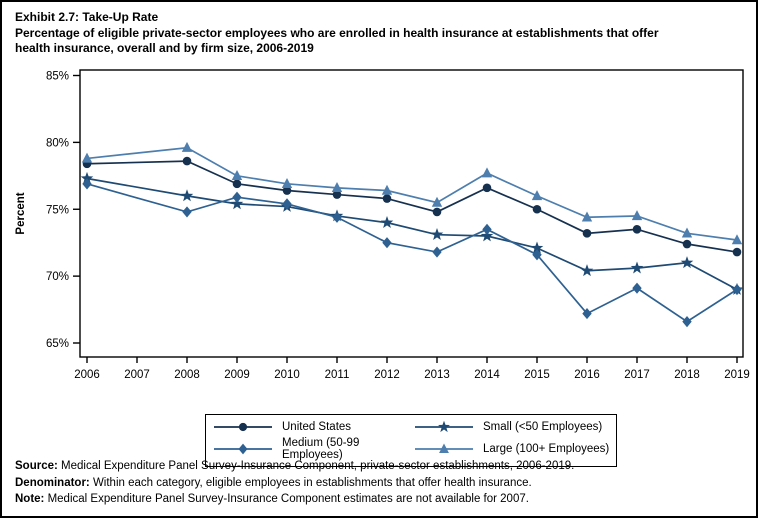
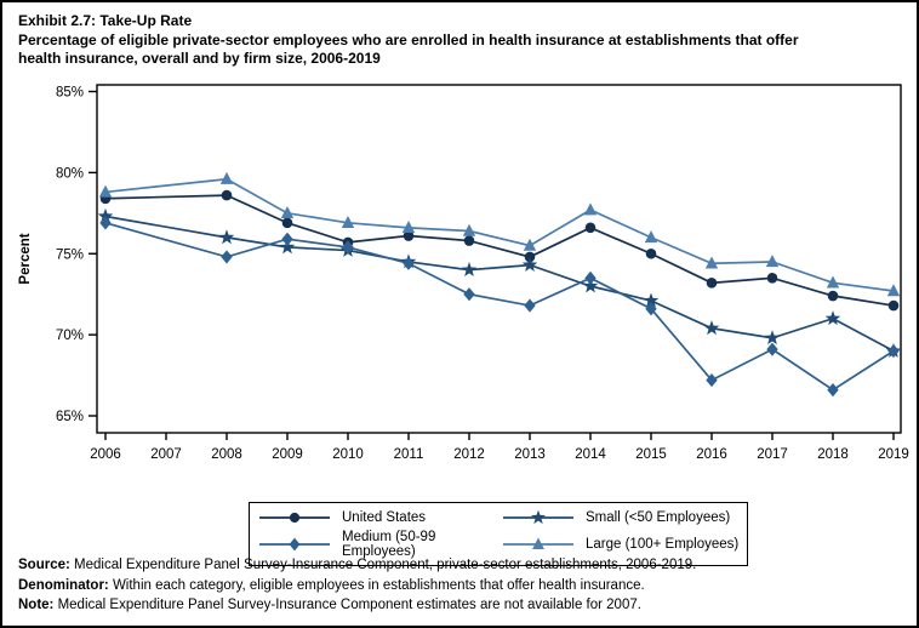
United States/2010: 76.4% -> 75.7%
Small (<50 Employees)/2013: 73.1% -> 74.3%
Small (<50 Employees)/2017: 70.6% -> 69.8%
